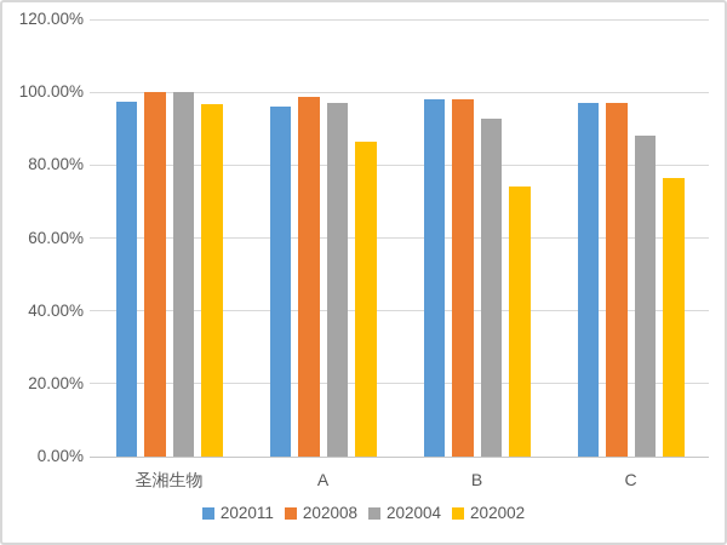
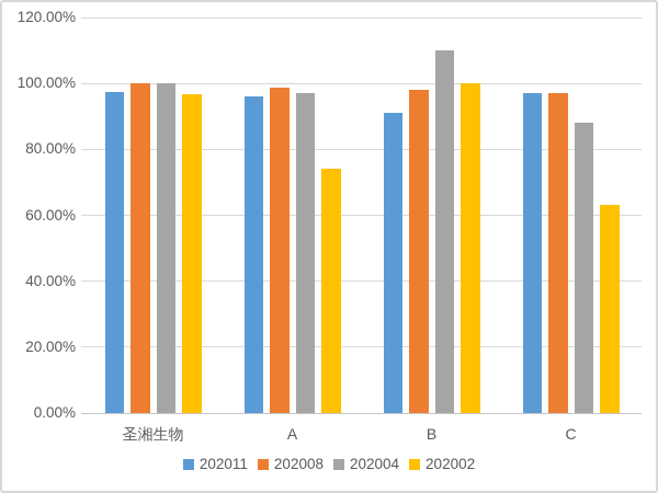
202002/A: 86% -> 74%
202011/B: 98% -> 91%
202004/B: 93% -> 110%
202002/B: 74% -> 100%
202002/C: 76% -> 63%
